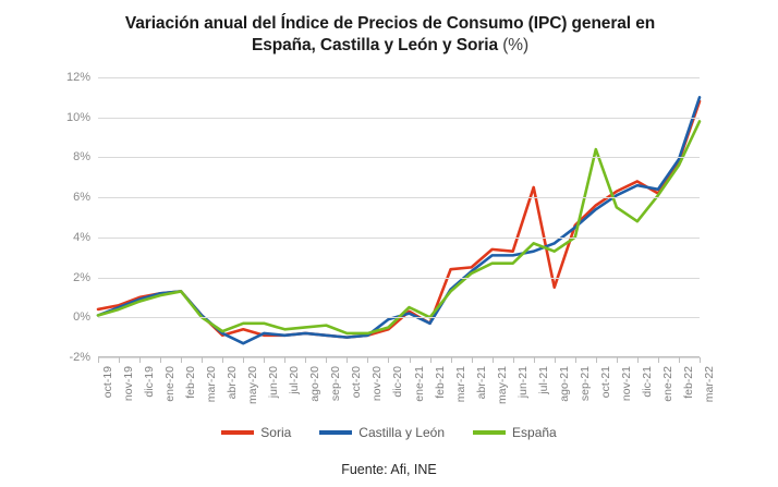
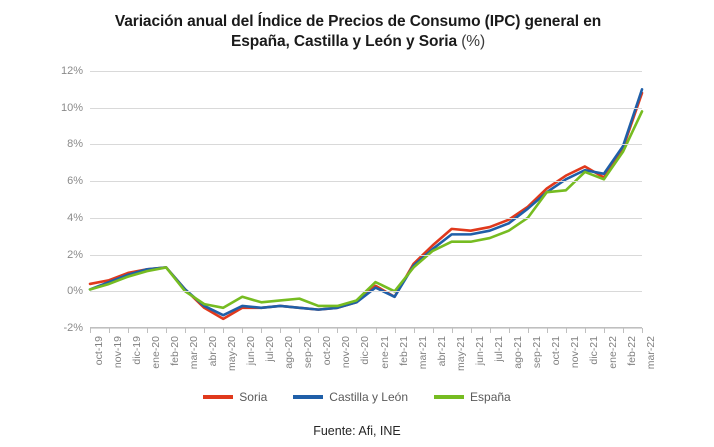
Soria/may-20: -0.6% -> -1.5%
España/may-20: -0.3% -> -0.9%
Castilla y León/dic-20: -0.1% -> -0.6%
Soria/mar-21: 2.4% -> 1.5%
Soria/jul-21: 6.5% -> 3.5%
España/jul-21: 3.7% -> 2.9%
Soria/ago-21: 1.5% -> 3.9%
España/oct-21: 8.4% -> 5.4%
España/dic-21: 4.8% -> 6.5%
